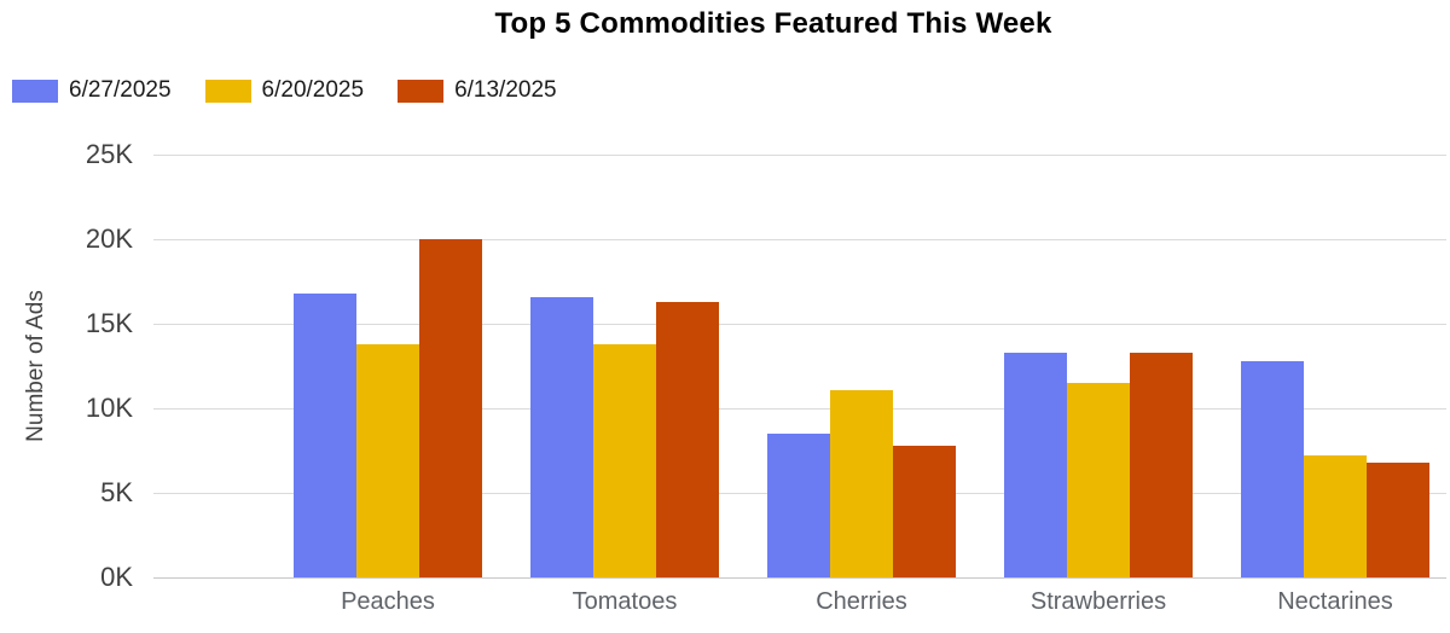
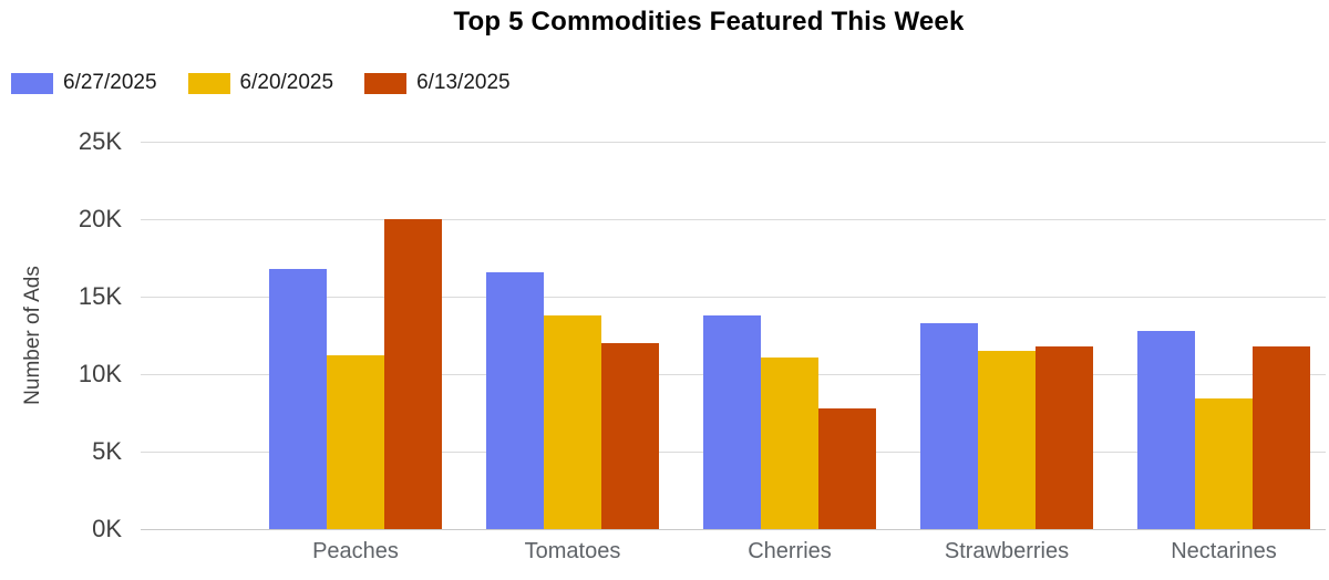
6/20/2025/Peaches: 13.8K -> 11.2K
6/13/2025/Tomatoes: 16.3K -> 12.0K
6/27/2025/Cherries: 8.5K -> 13.8K
6/13/2025/Strawberries: 13.3K -> 11.8K
6/20/2025/Nectarines: 7.2K -> 8.4K
6/13/2025/Nectarines: 6.8K -> 11.8K
